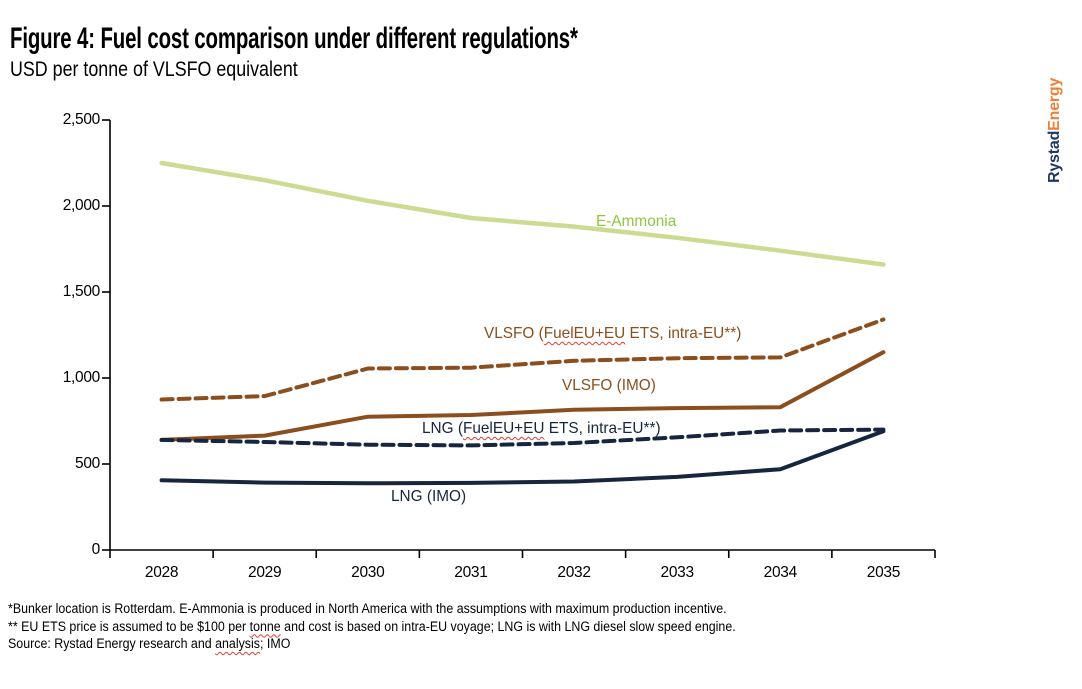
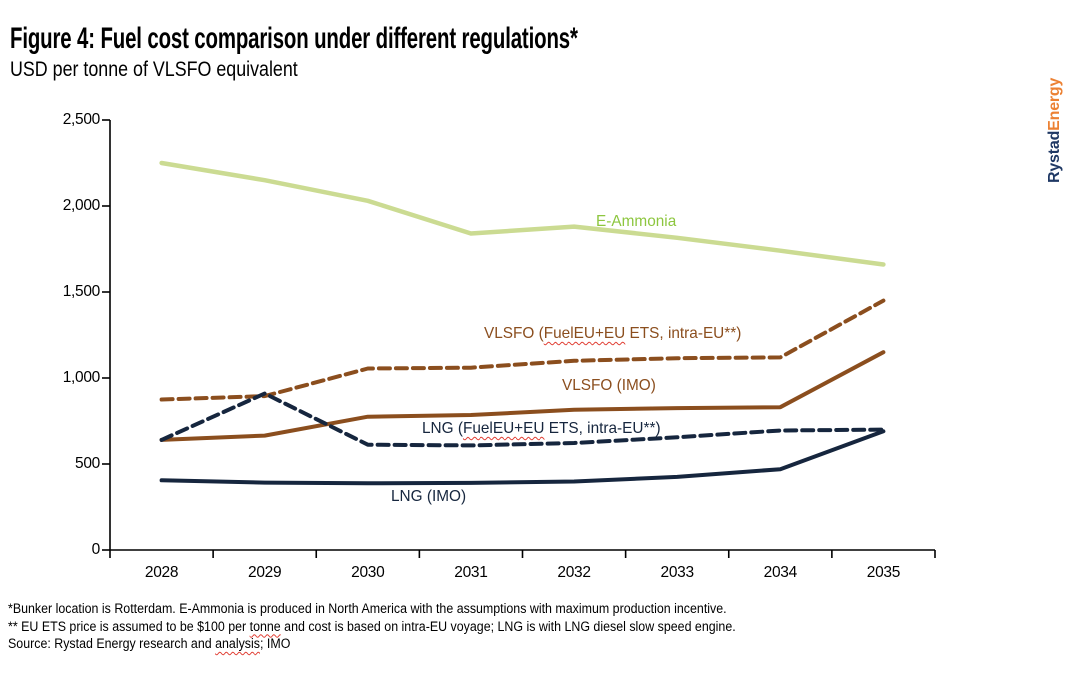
LNG (FuelEU+EU ETS, intra-EU**)/2029: 630 -> 910
E-Ammonia/2031: 1930 -> 1840
VLSFO (FuelEU+EU ETS, intra-EU**)/2035: 1340 -> 1450
